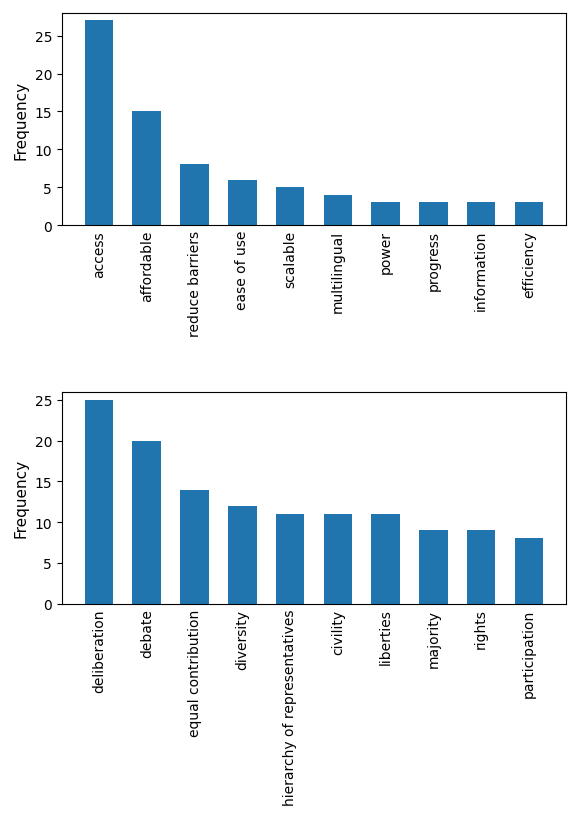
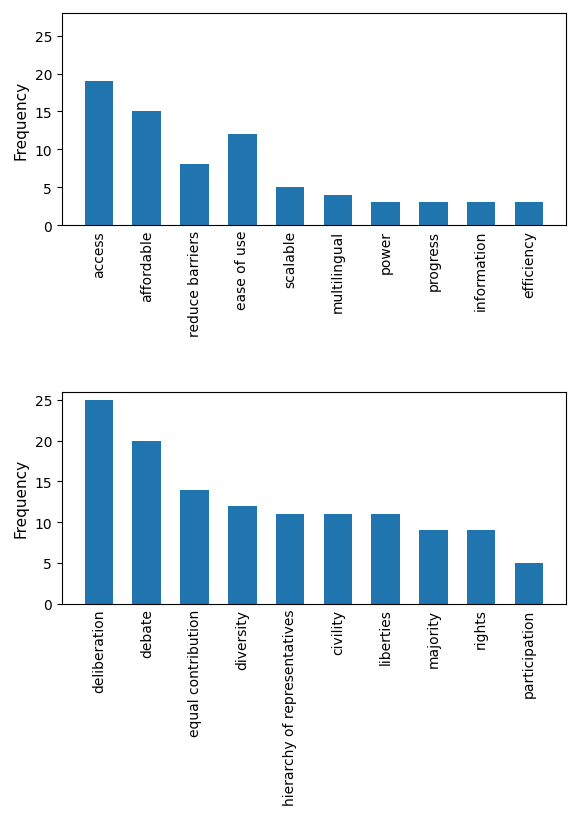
access: 27 -> 19
ease of use: 6 -> 12
participation: 8 -> 5
